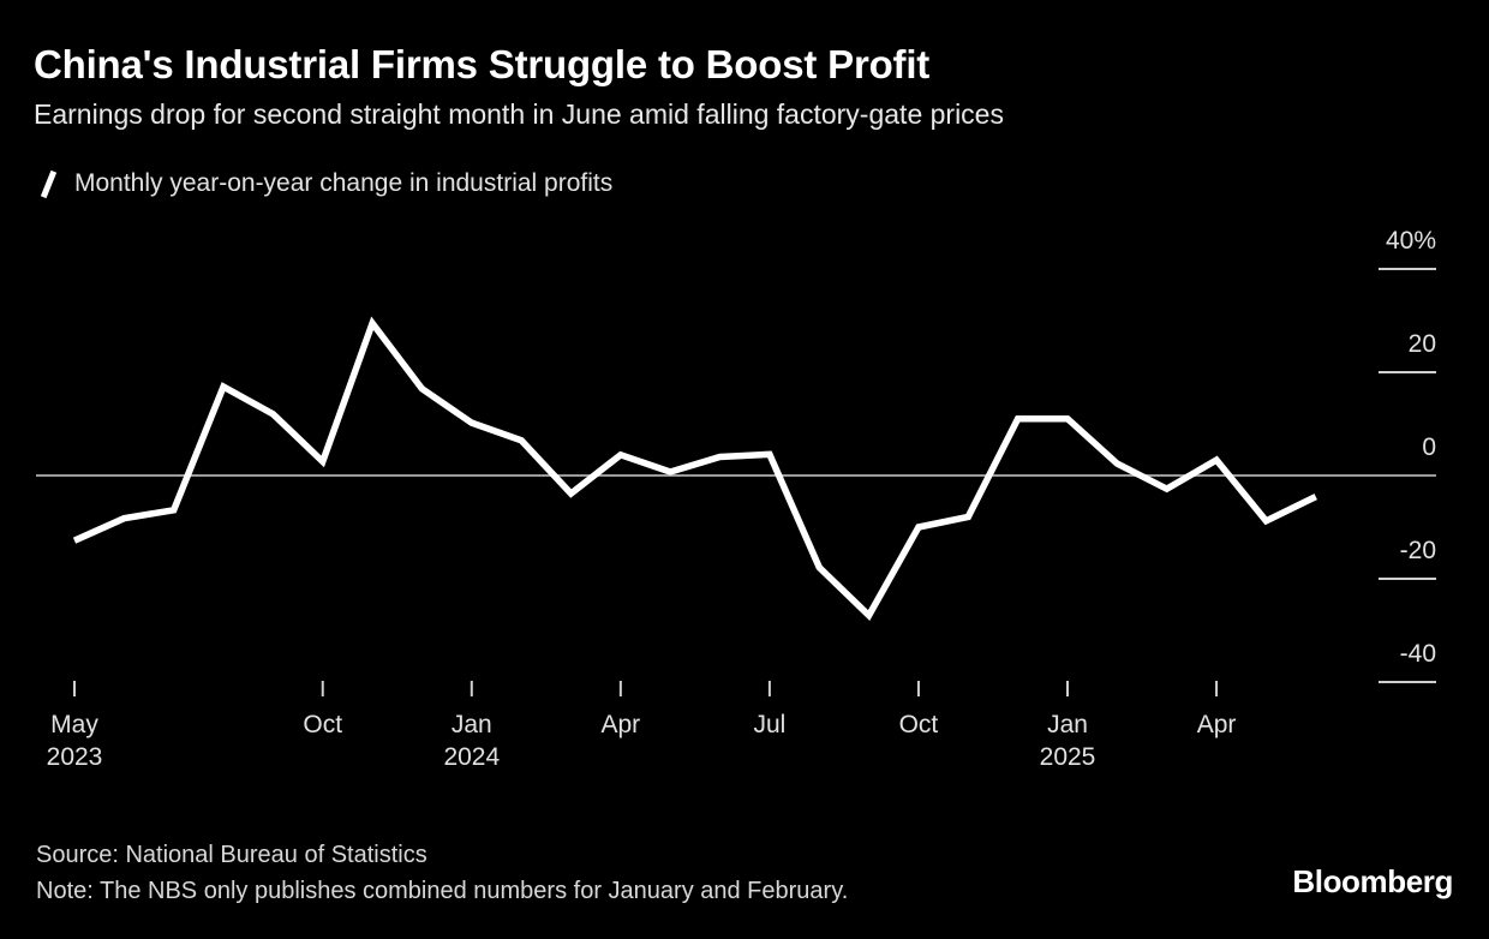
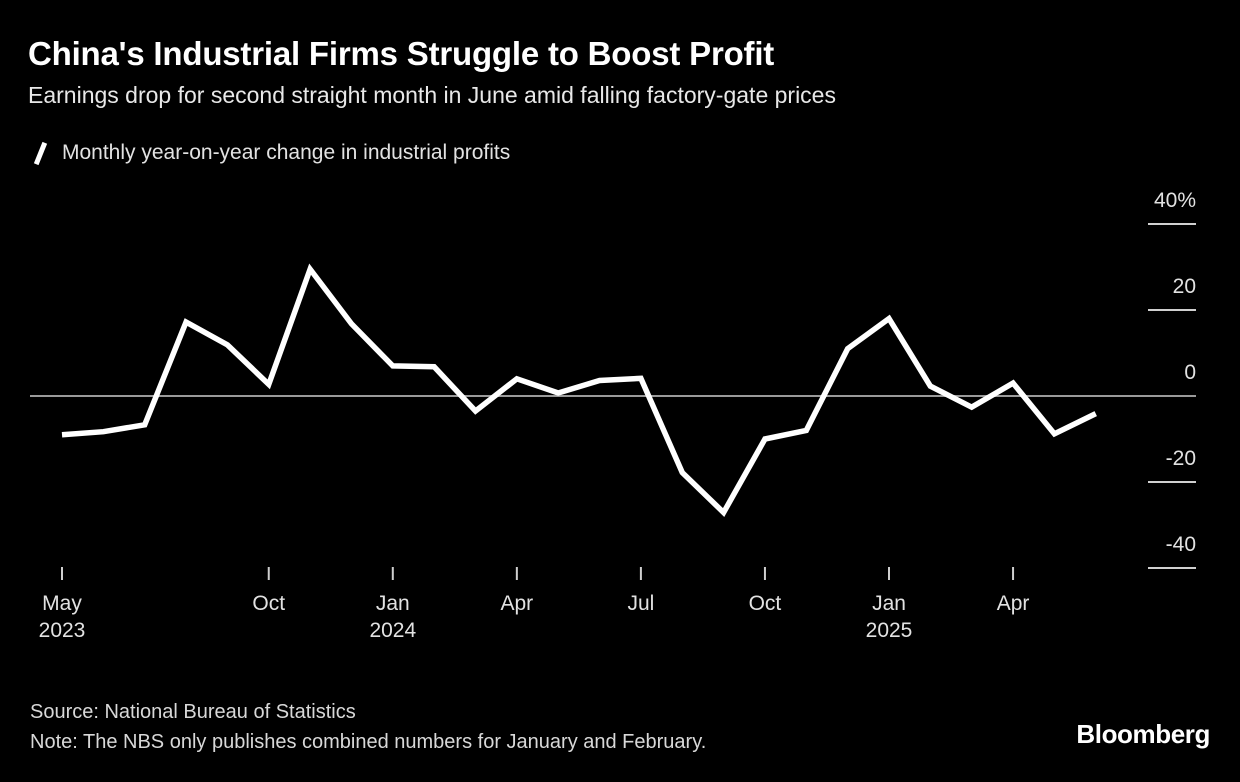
May 2023: -13% -> -9%
Jan 2024: 10% -> 7%
Jan 2025: 11% -> 18%
